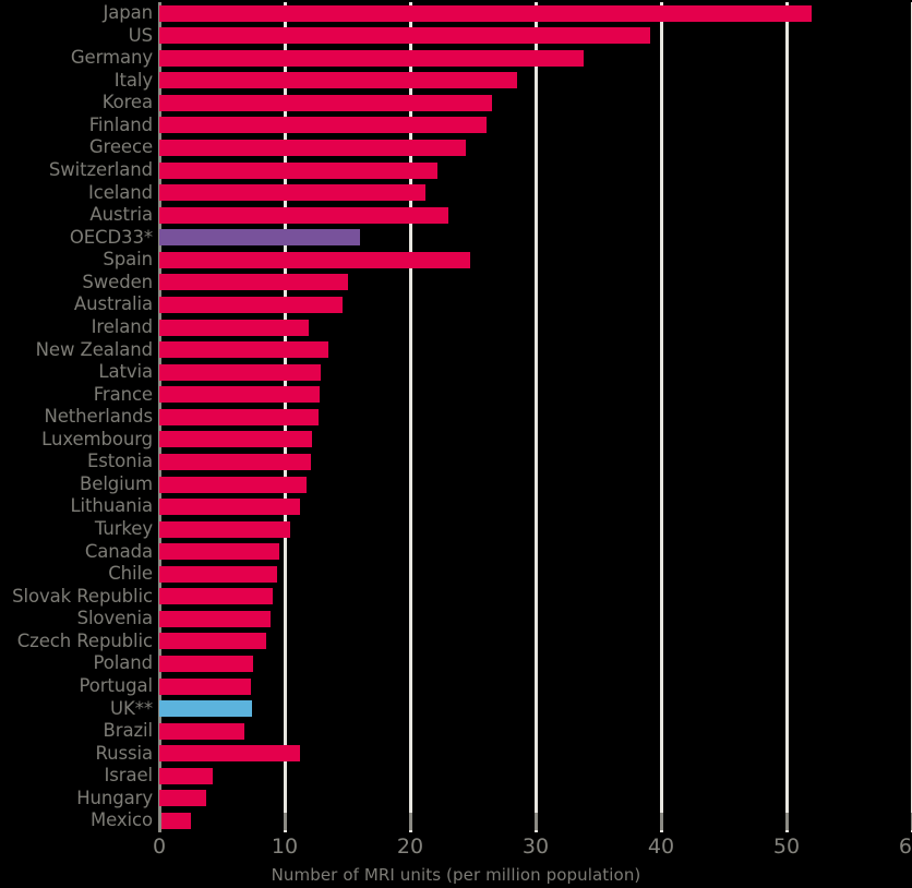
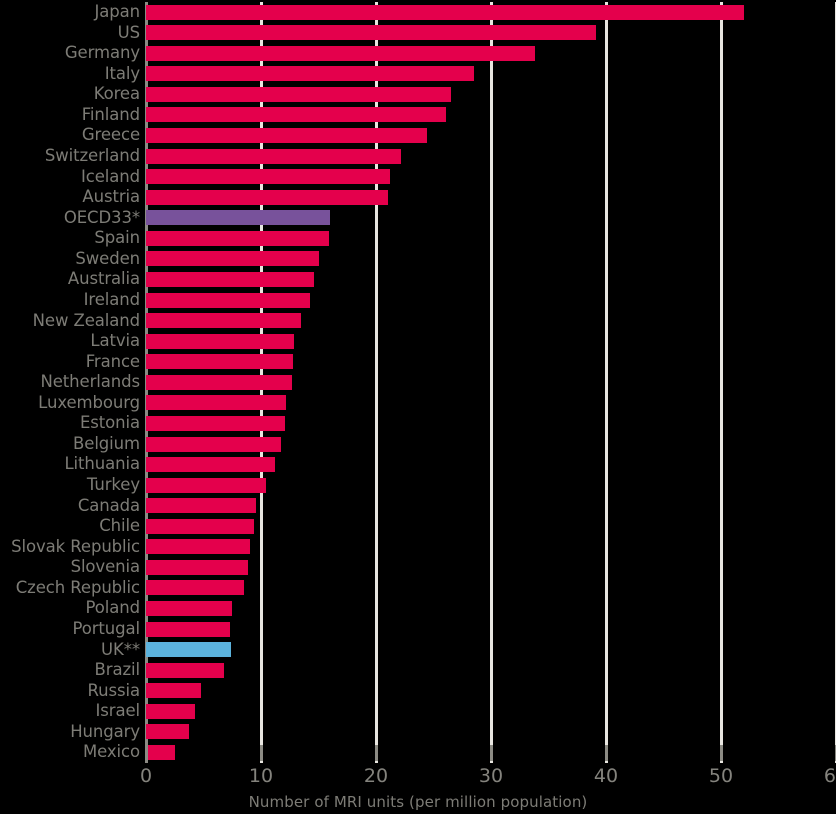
Austria: 23.0 -> 21.0
Spain: 24.8 -> 15.9
Ireland: 11.9 -> 14.3
Russia: 11.2 -> 4.8
